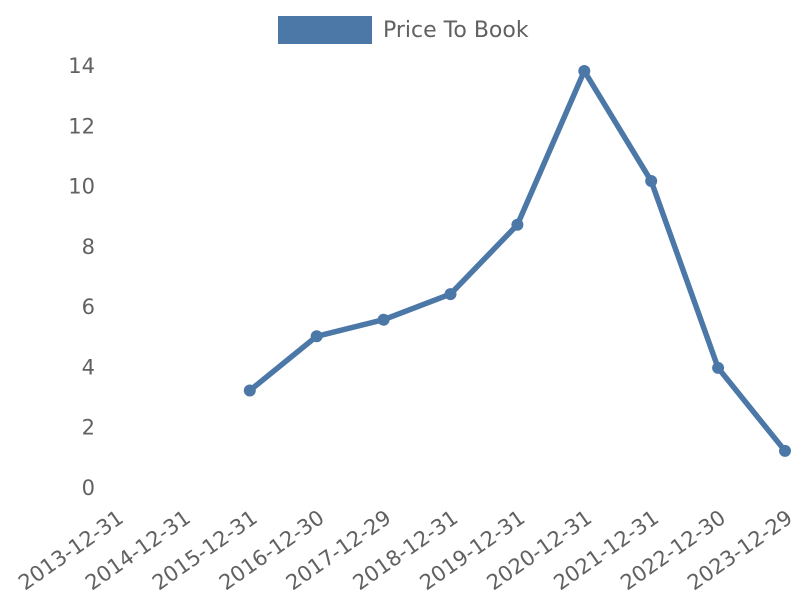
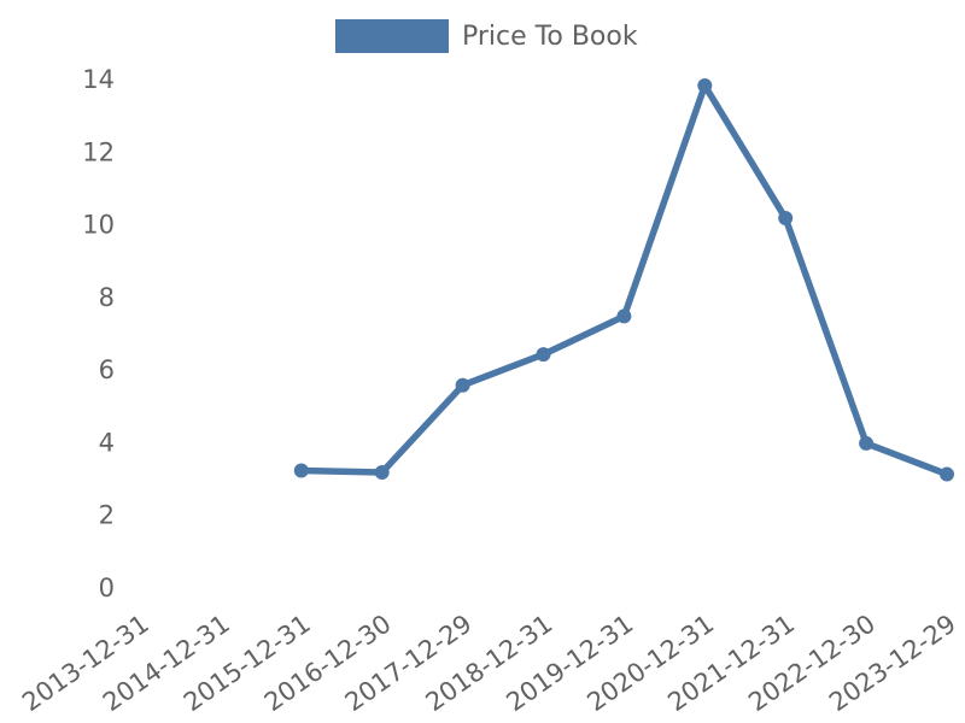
2016-12-30: 5.0 -> 3.1
2019-12-31: 8.7 -> 7.5
2023-12-29: 1.2 -> 3.1
